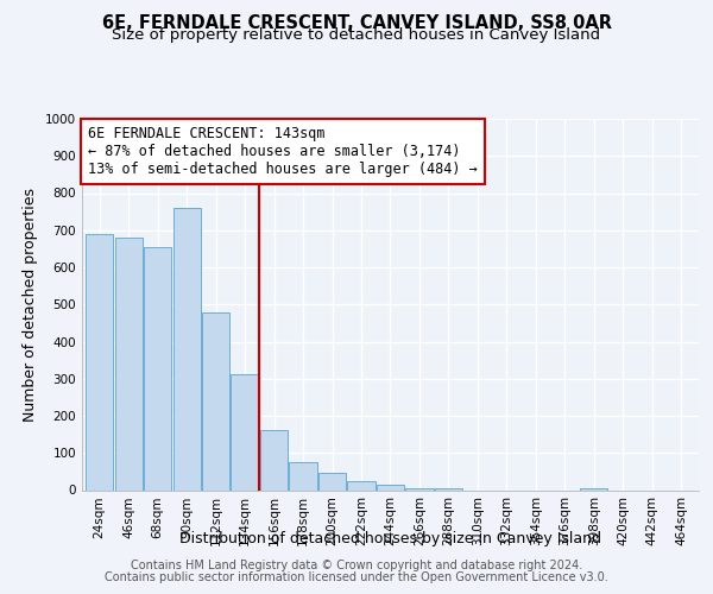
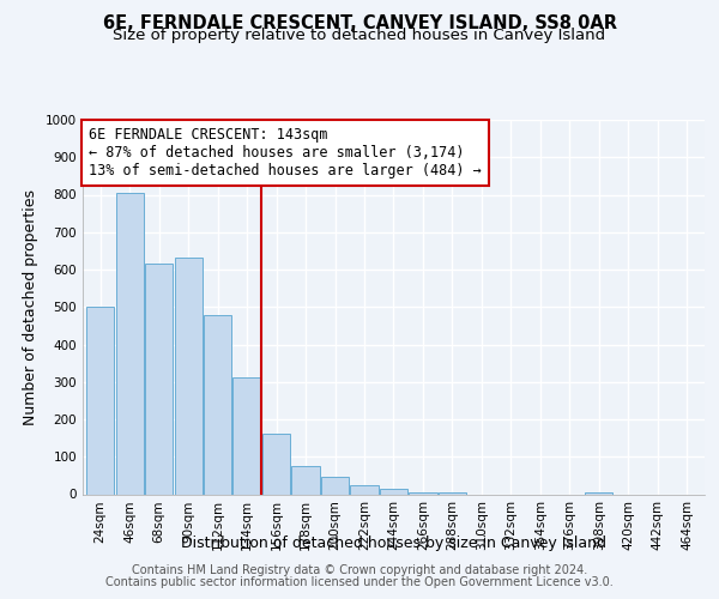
24sqm: 690 -> 500
46sqm: 680 -> 806
68sqm: 655 -> 616
90sqm: 760 -> 633
